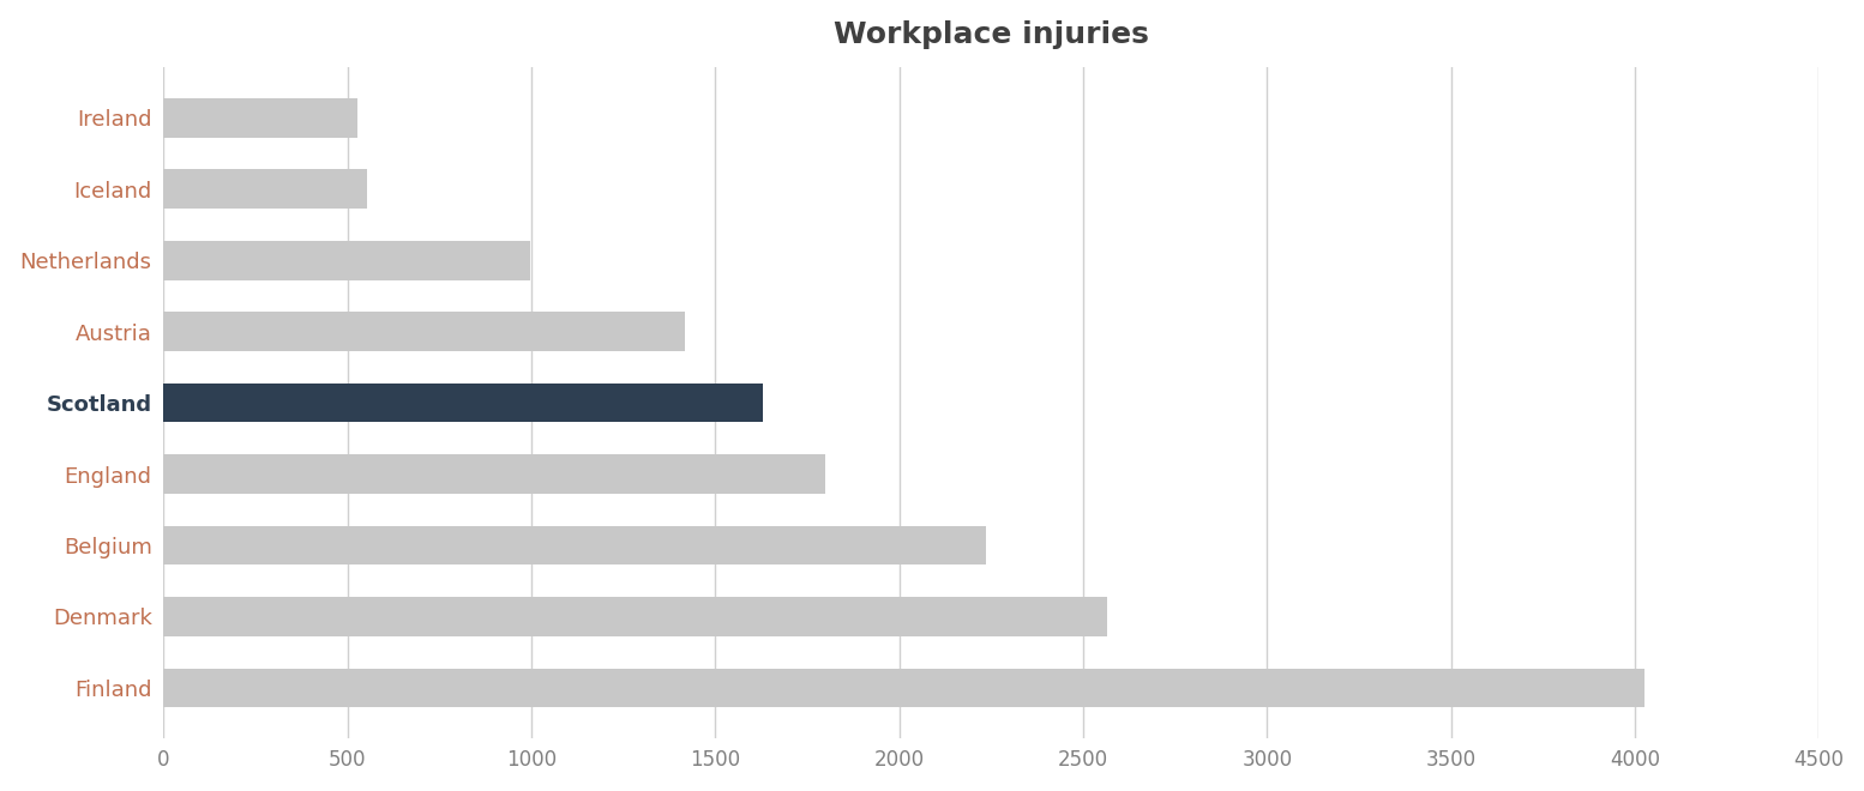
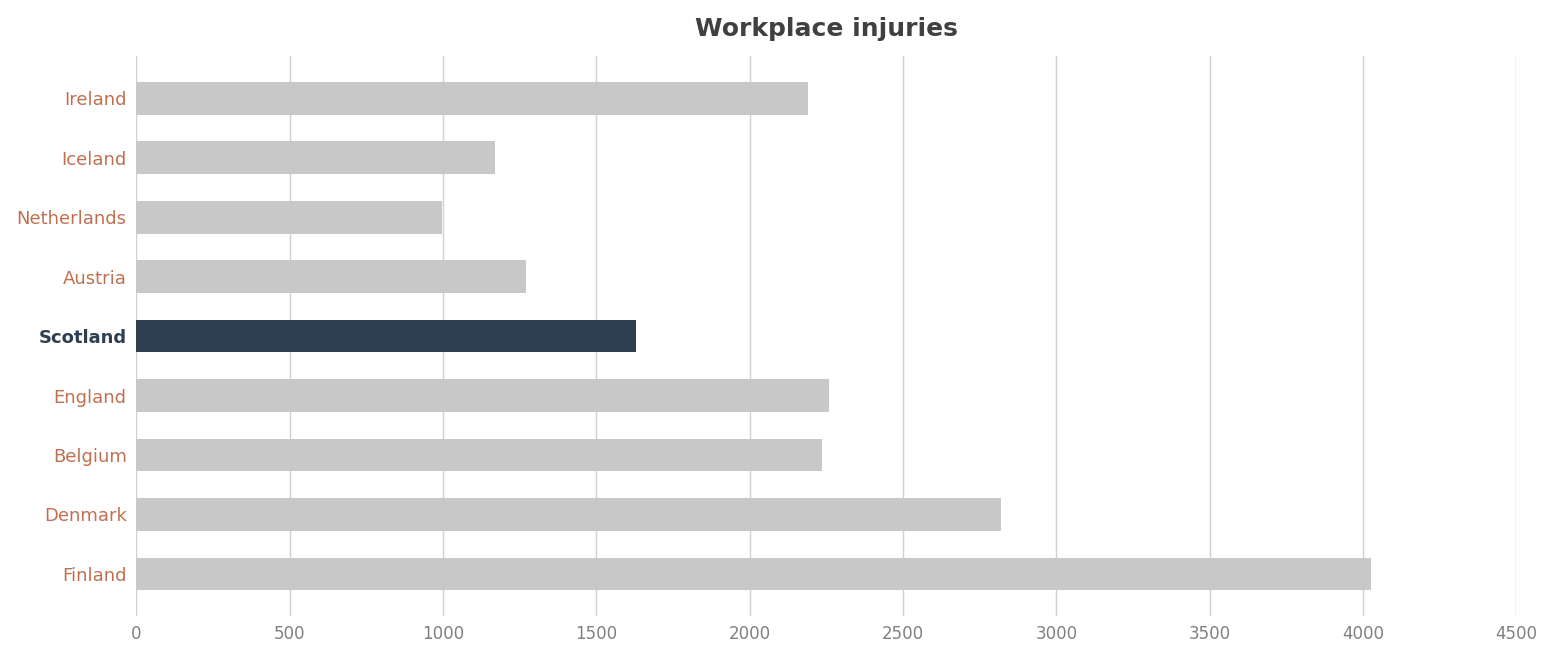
Ireland: 526 -> 2190
Iceland: 554 -> 1170
Austria: 1416 -> 1270
England: 1800 -> 2260
Denmark: 2565 -> 2820
